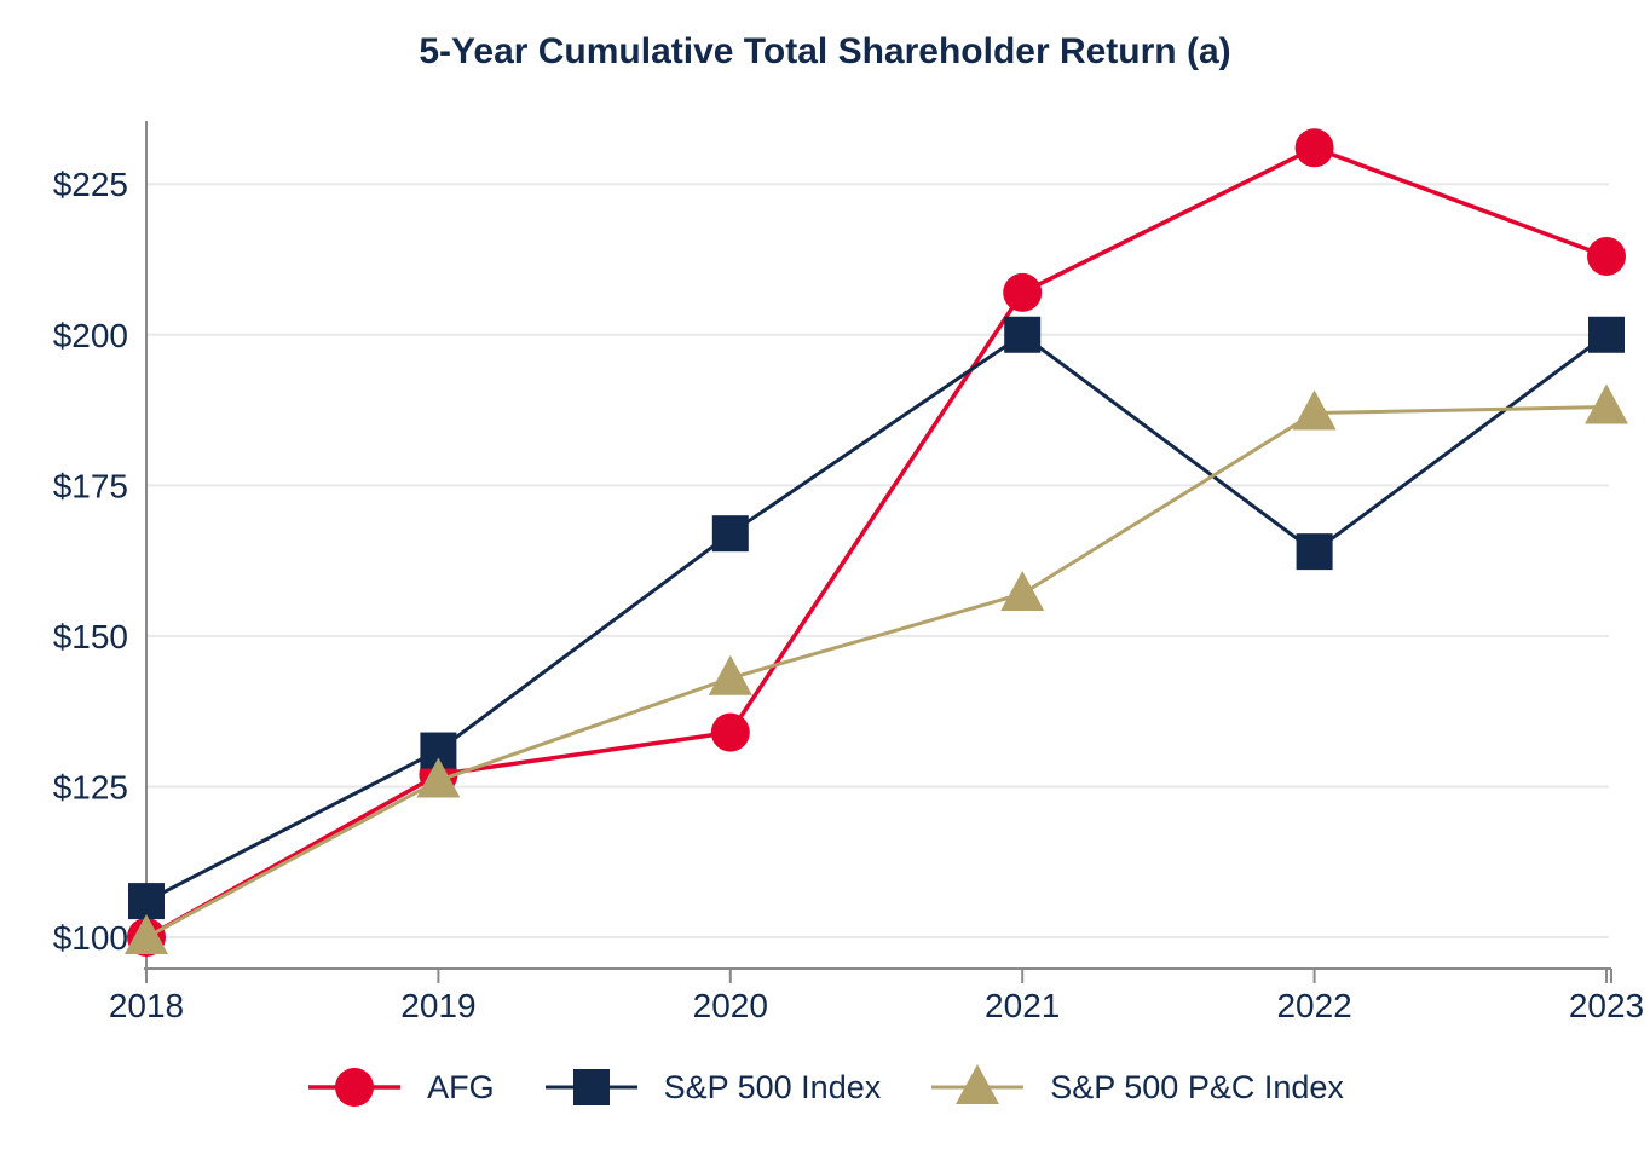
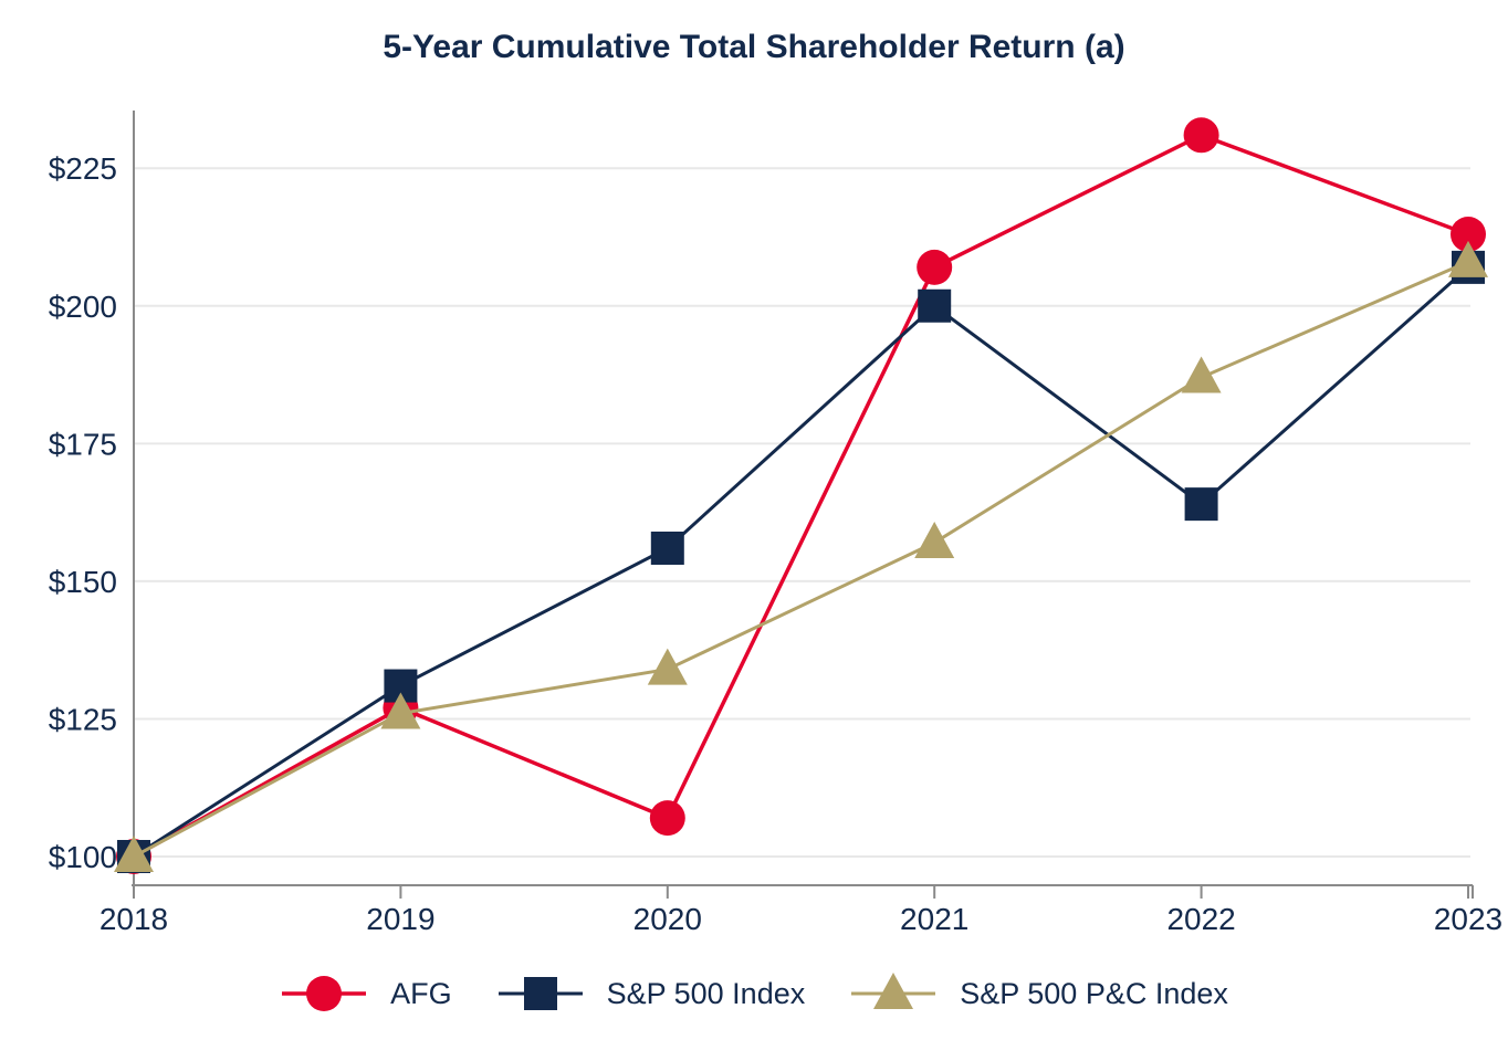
S&P 500 Index/2018: $106 -> $100
AFG/2020: $134 -> $107
S&P 500 Index/2020: $167 -> $156
S&P 500 P&C Index/2020: $143 -> $134
S&P 500 Index/2023: $200 -> $207
S&P 500 P&C Index/2023: $188 -> $208
